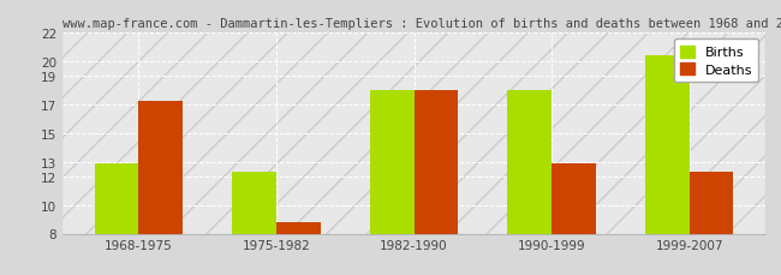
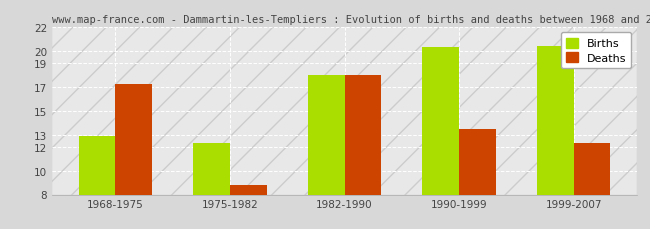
Births/1990-1999: 18.0 -> 20.3
Deaths/1990-1999: 12.9 -> 13.5
